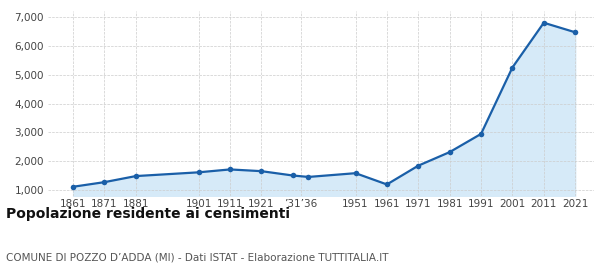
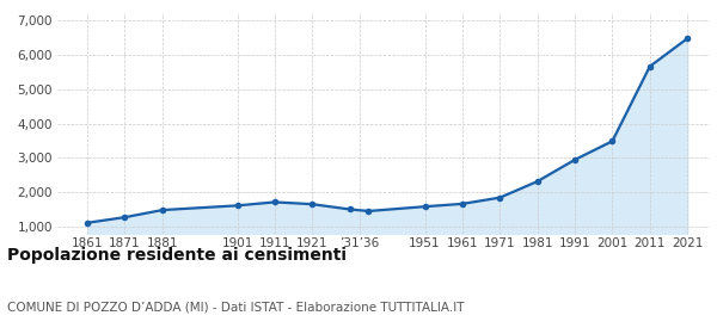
1961: 1,200 -> 1,670
2001: 5,250 -> 3,490
2011: 6,800 -> 5,660
